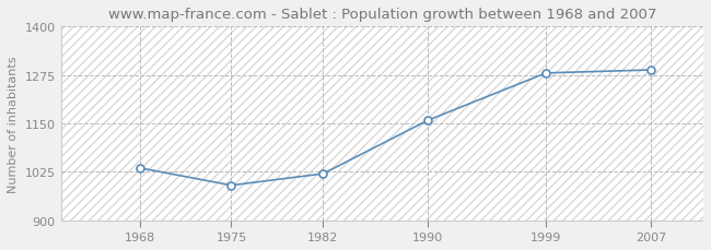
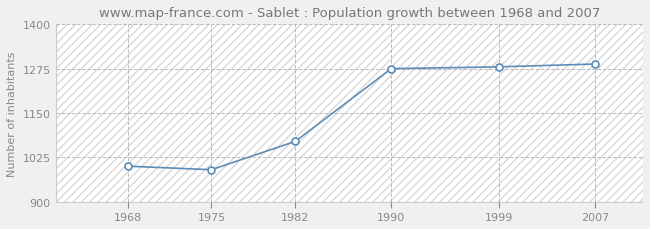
1968: 1035 -> 1000
1982: 1020 -> 1070
1990: 1158 -> 1275
